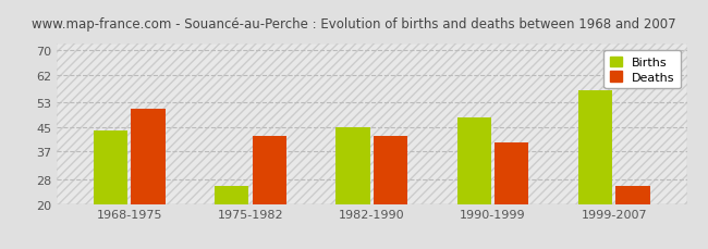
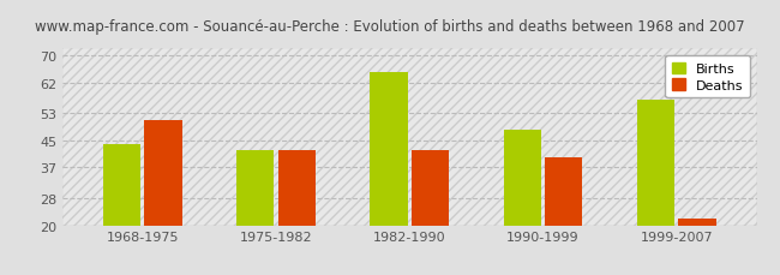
Births/1975-1982: 26 -> 42
Births/1982-1990: 45 -> 65
Deaths/1999-2007: 26 -> 22
